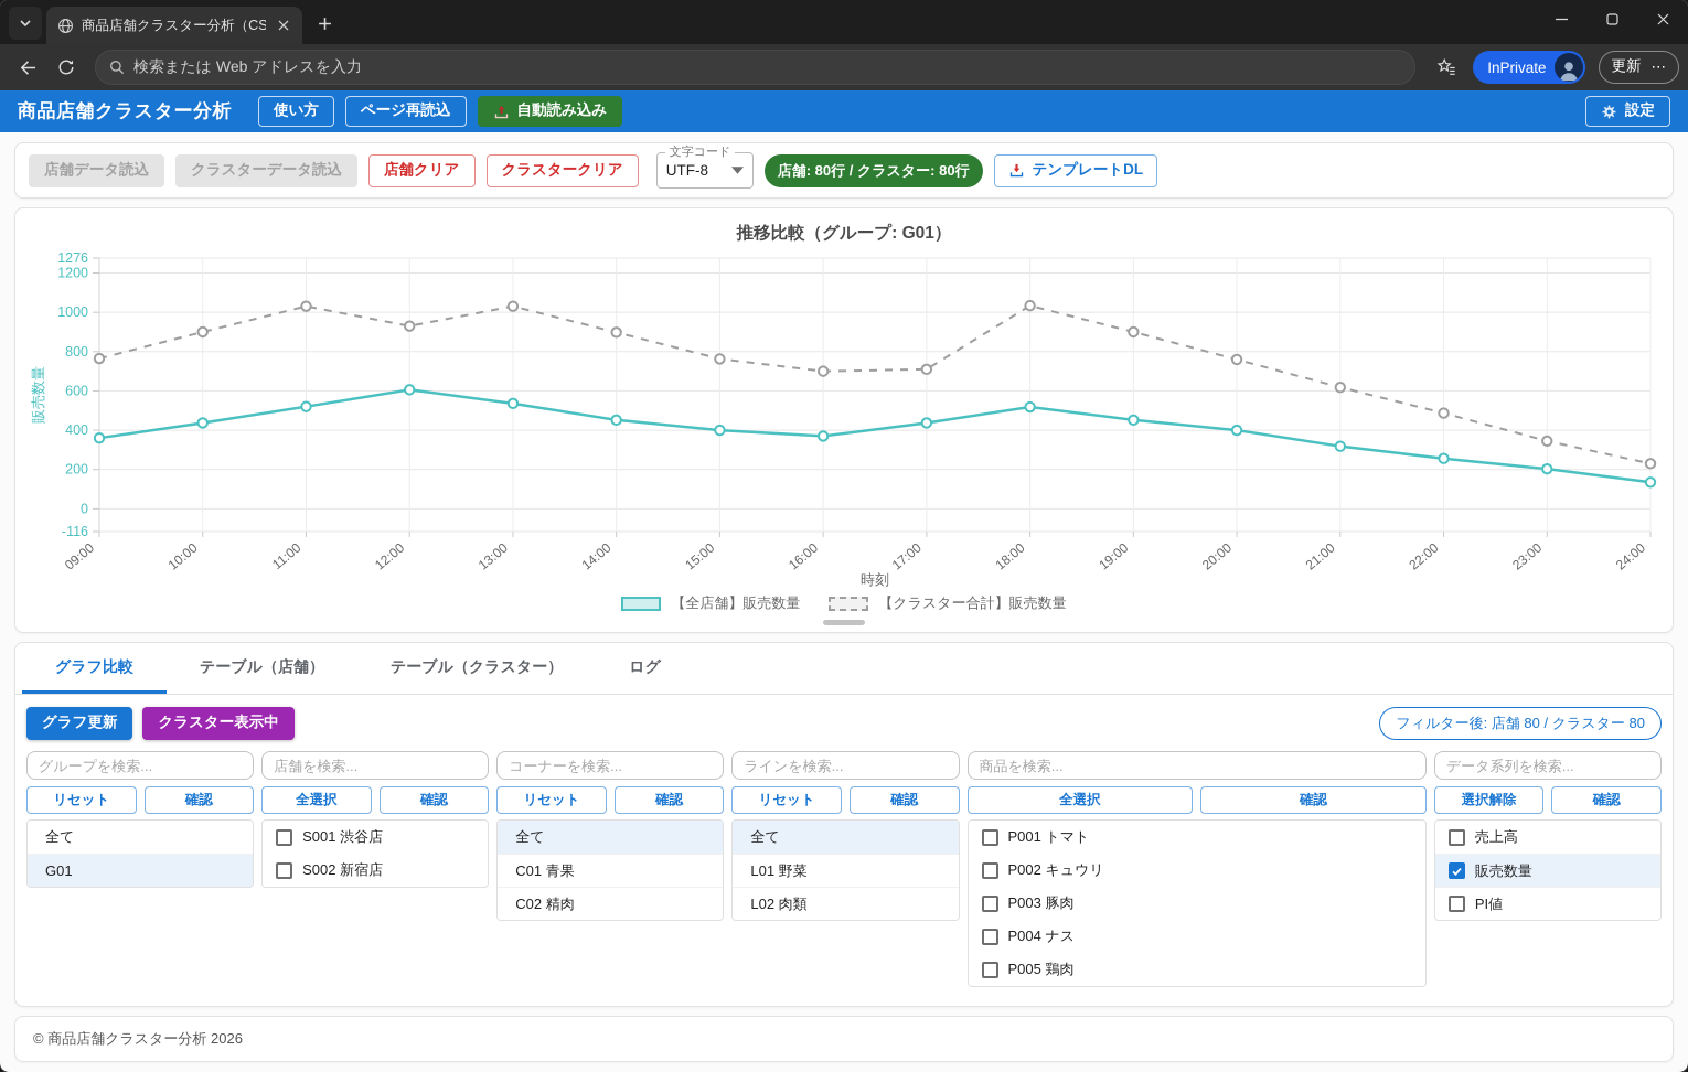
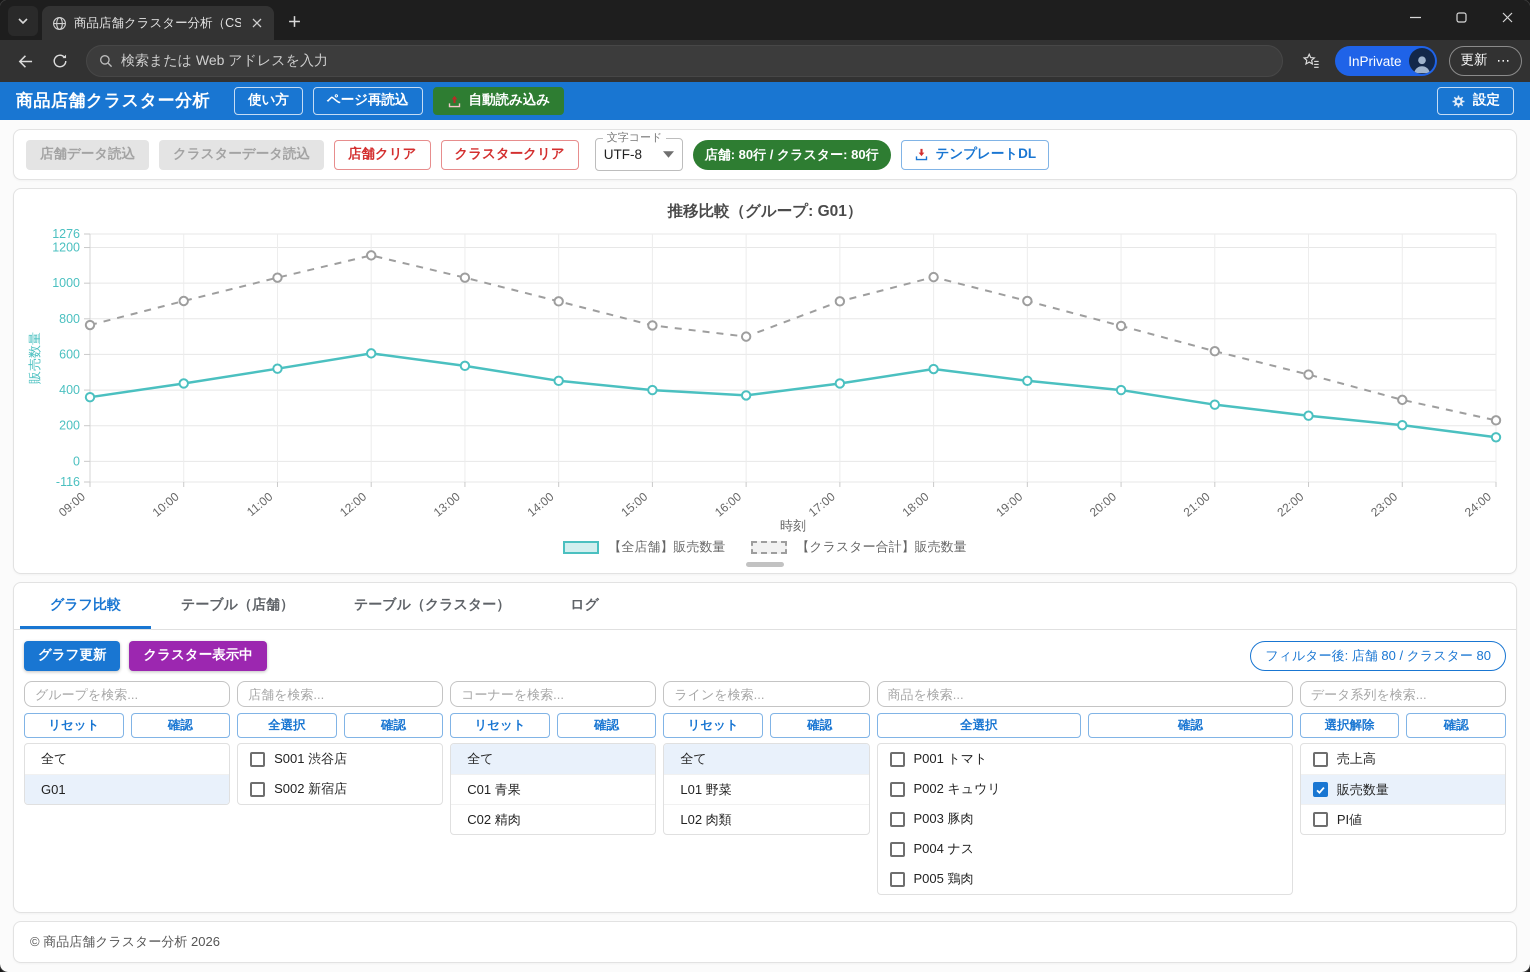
【クラスター合計】販売数量/12:00: 930 -> 1160
【クラスター合計】販売数量/17:00: 710 -> 900
